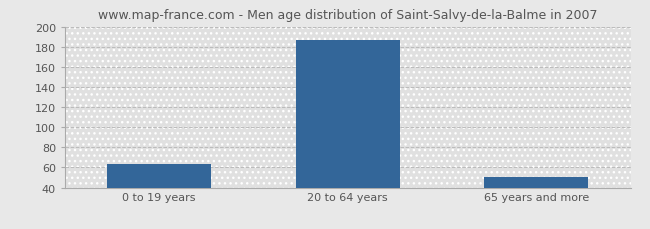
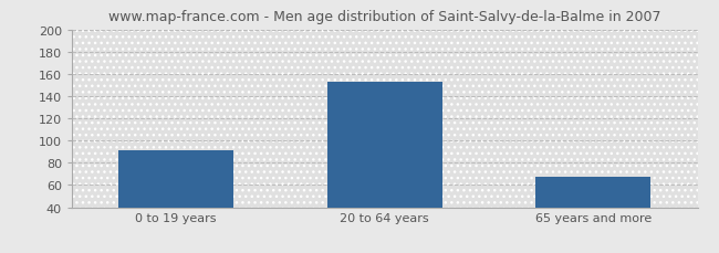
0 to 19 years: 63 -> 91
20 to 64 years: 187 -> 153
65 years and more: 51 -> 67
